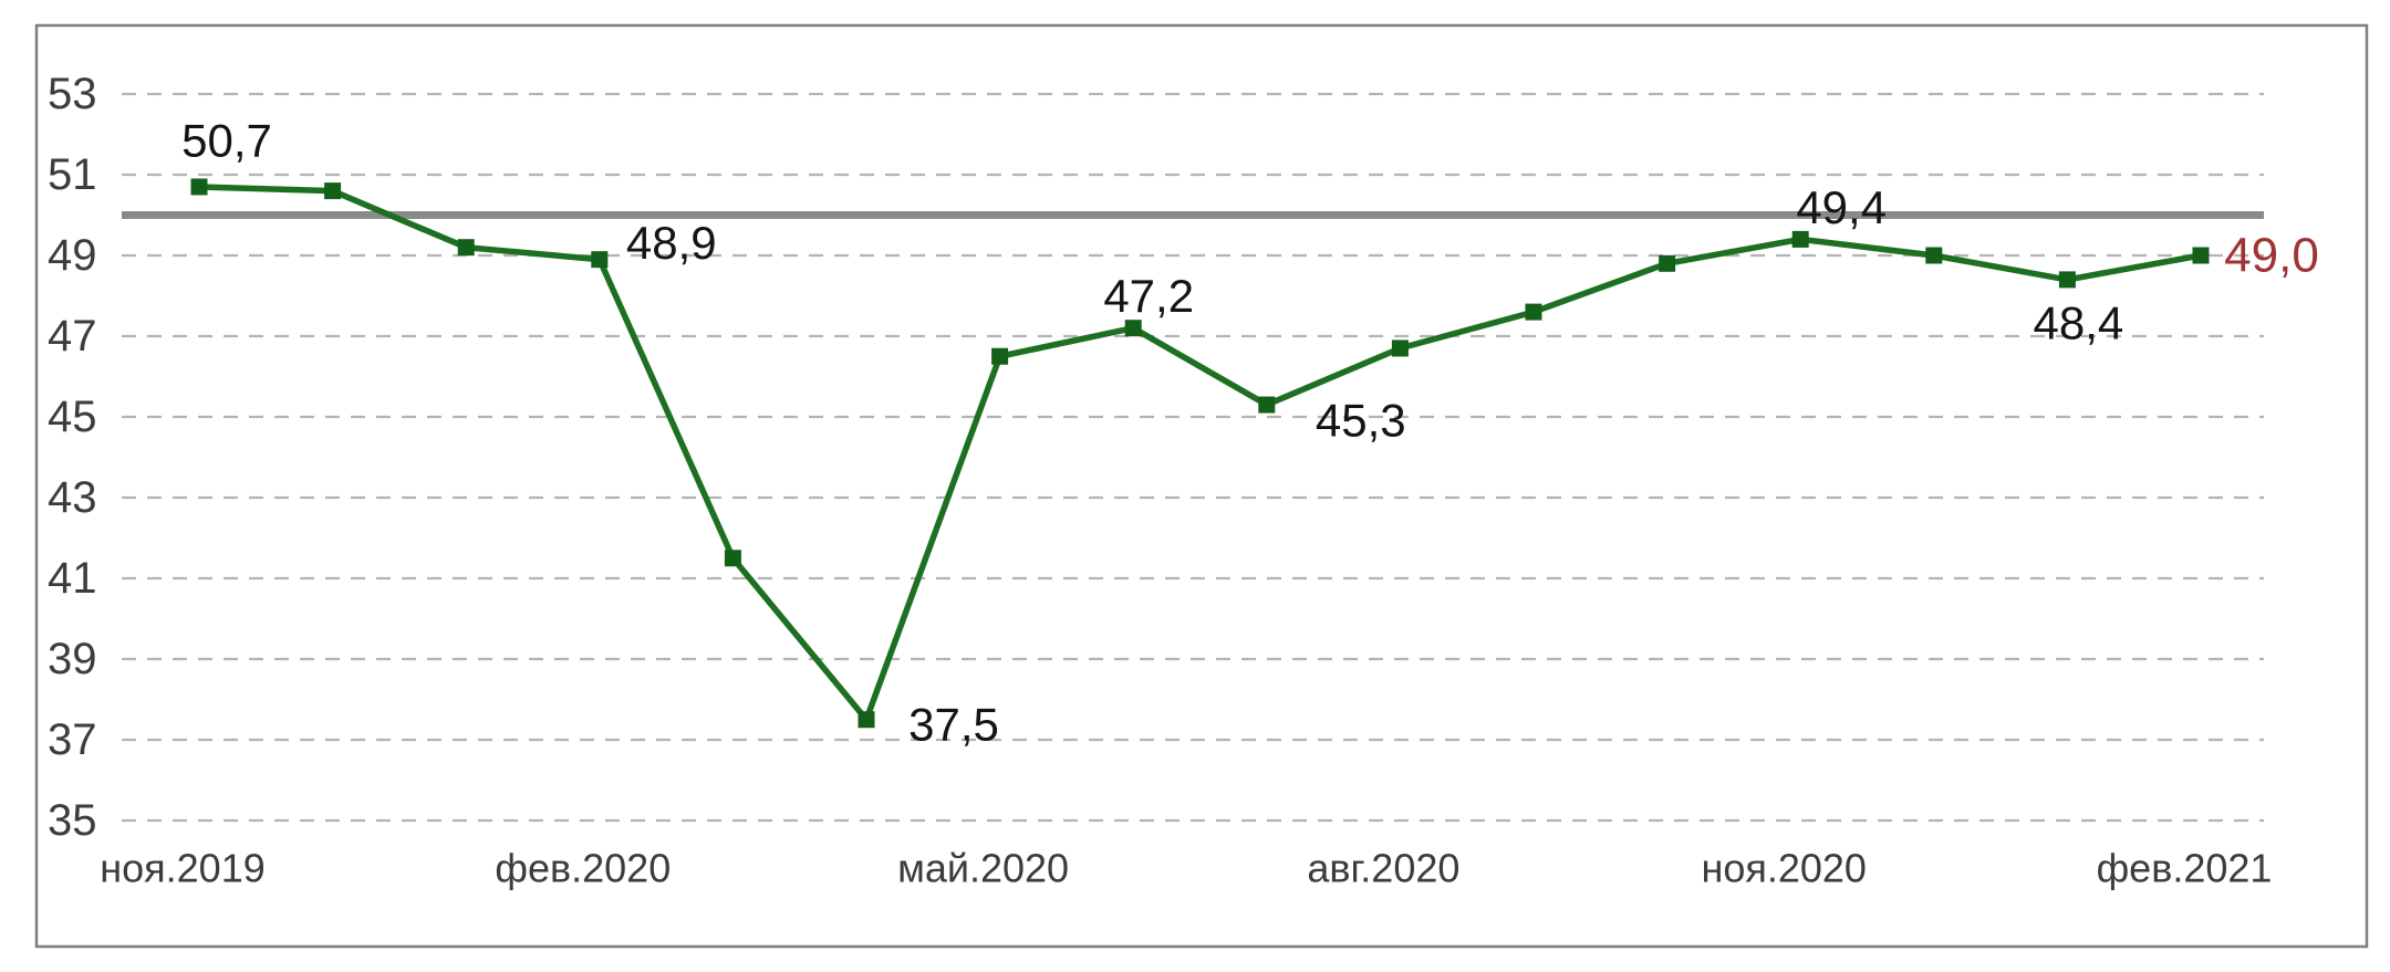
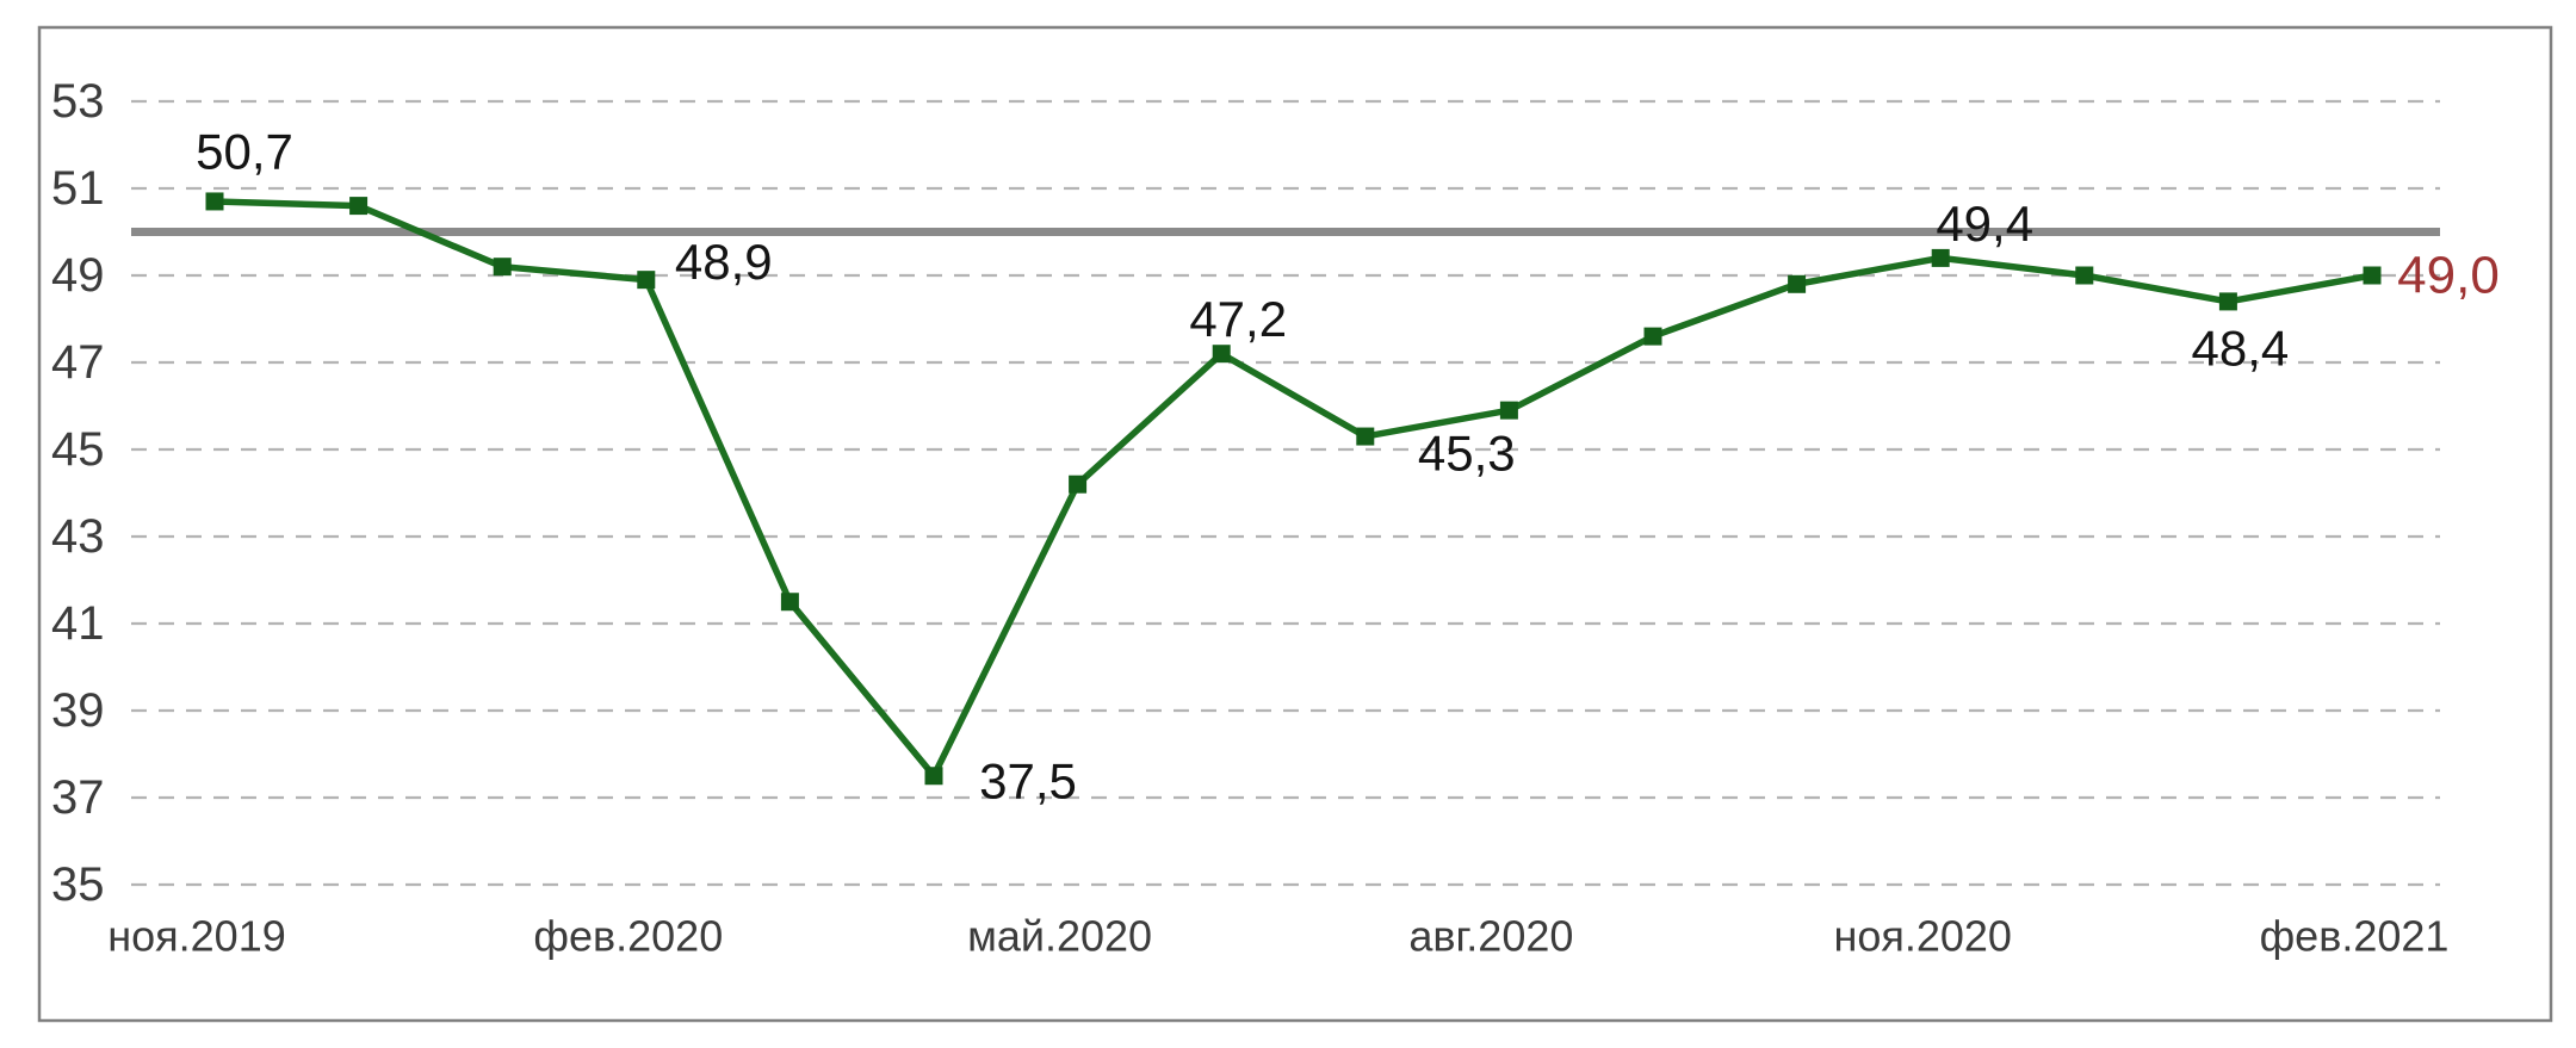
май.2020: 46.5 -> 44.2
авг.2020: 46.7 -> 45.9
